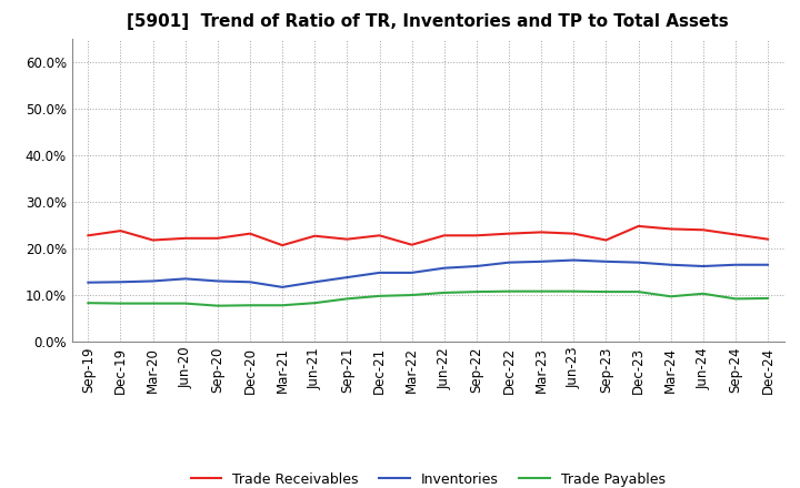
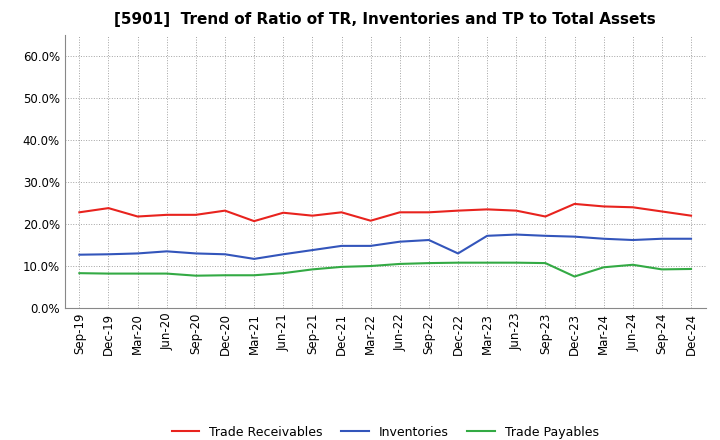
Inventories/Dec-22: 17.0% -> 13.0%
Trade Payables/Dec-23: 10.7% -> 7.5%
